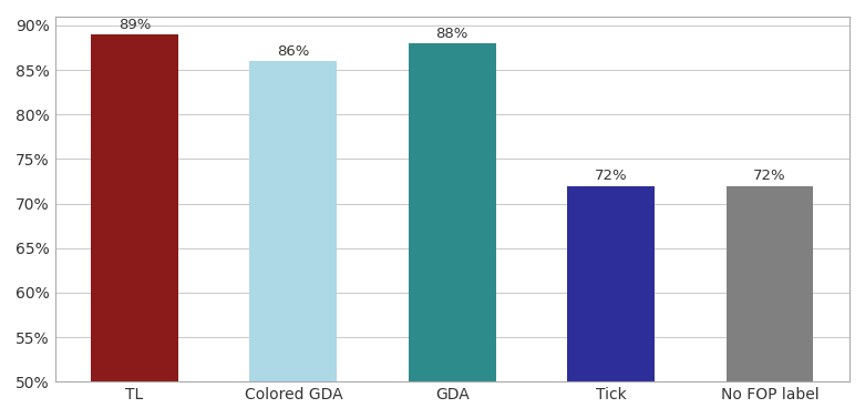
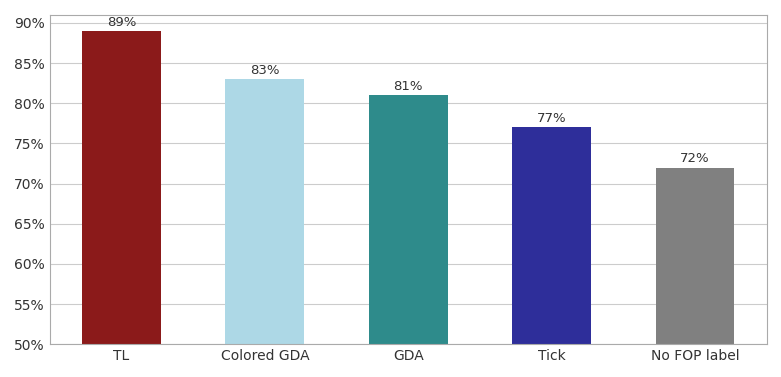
Colored GDA: 86% -> 83%
GDA: 88% -> 81%
Tick: 72% -> 77%
